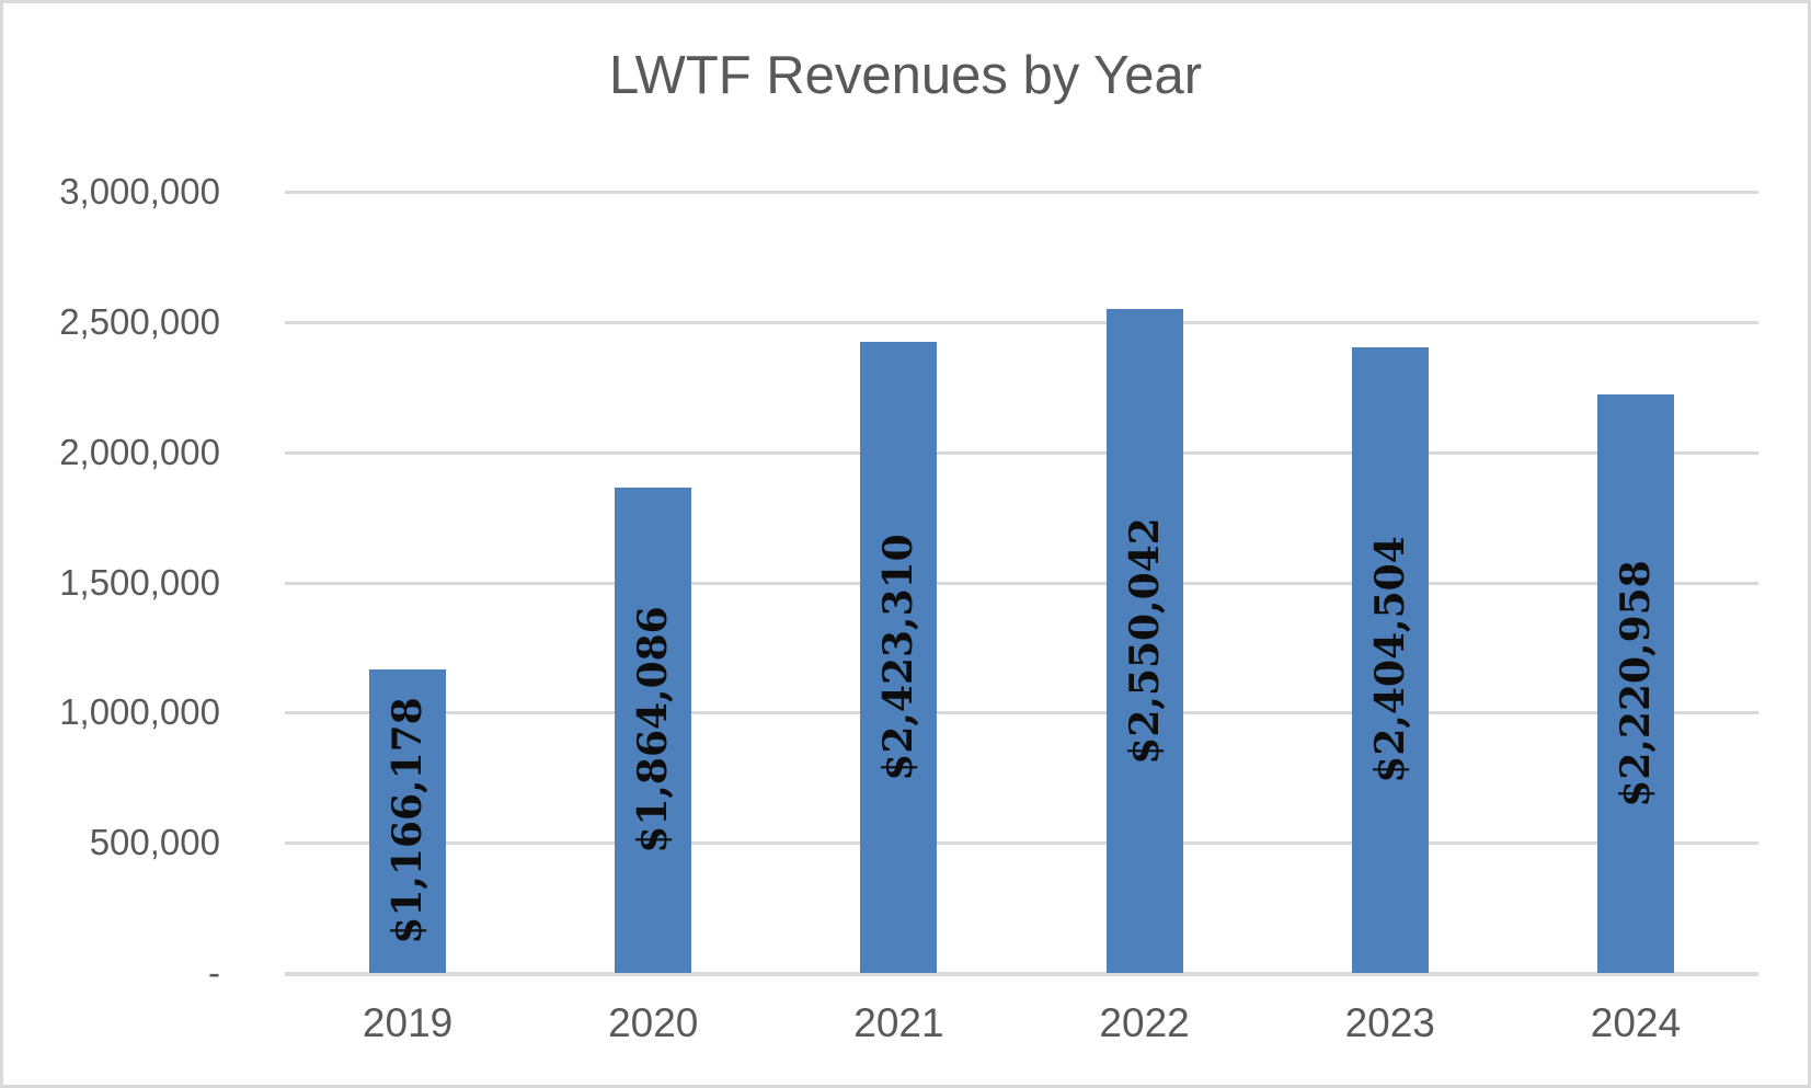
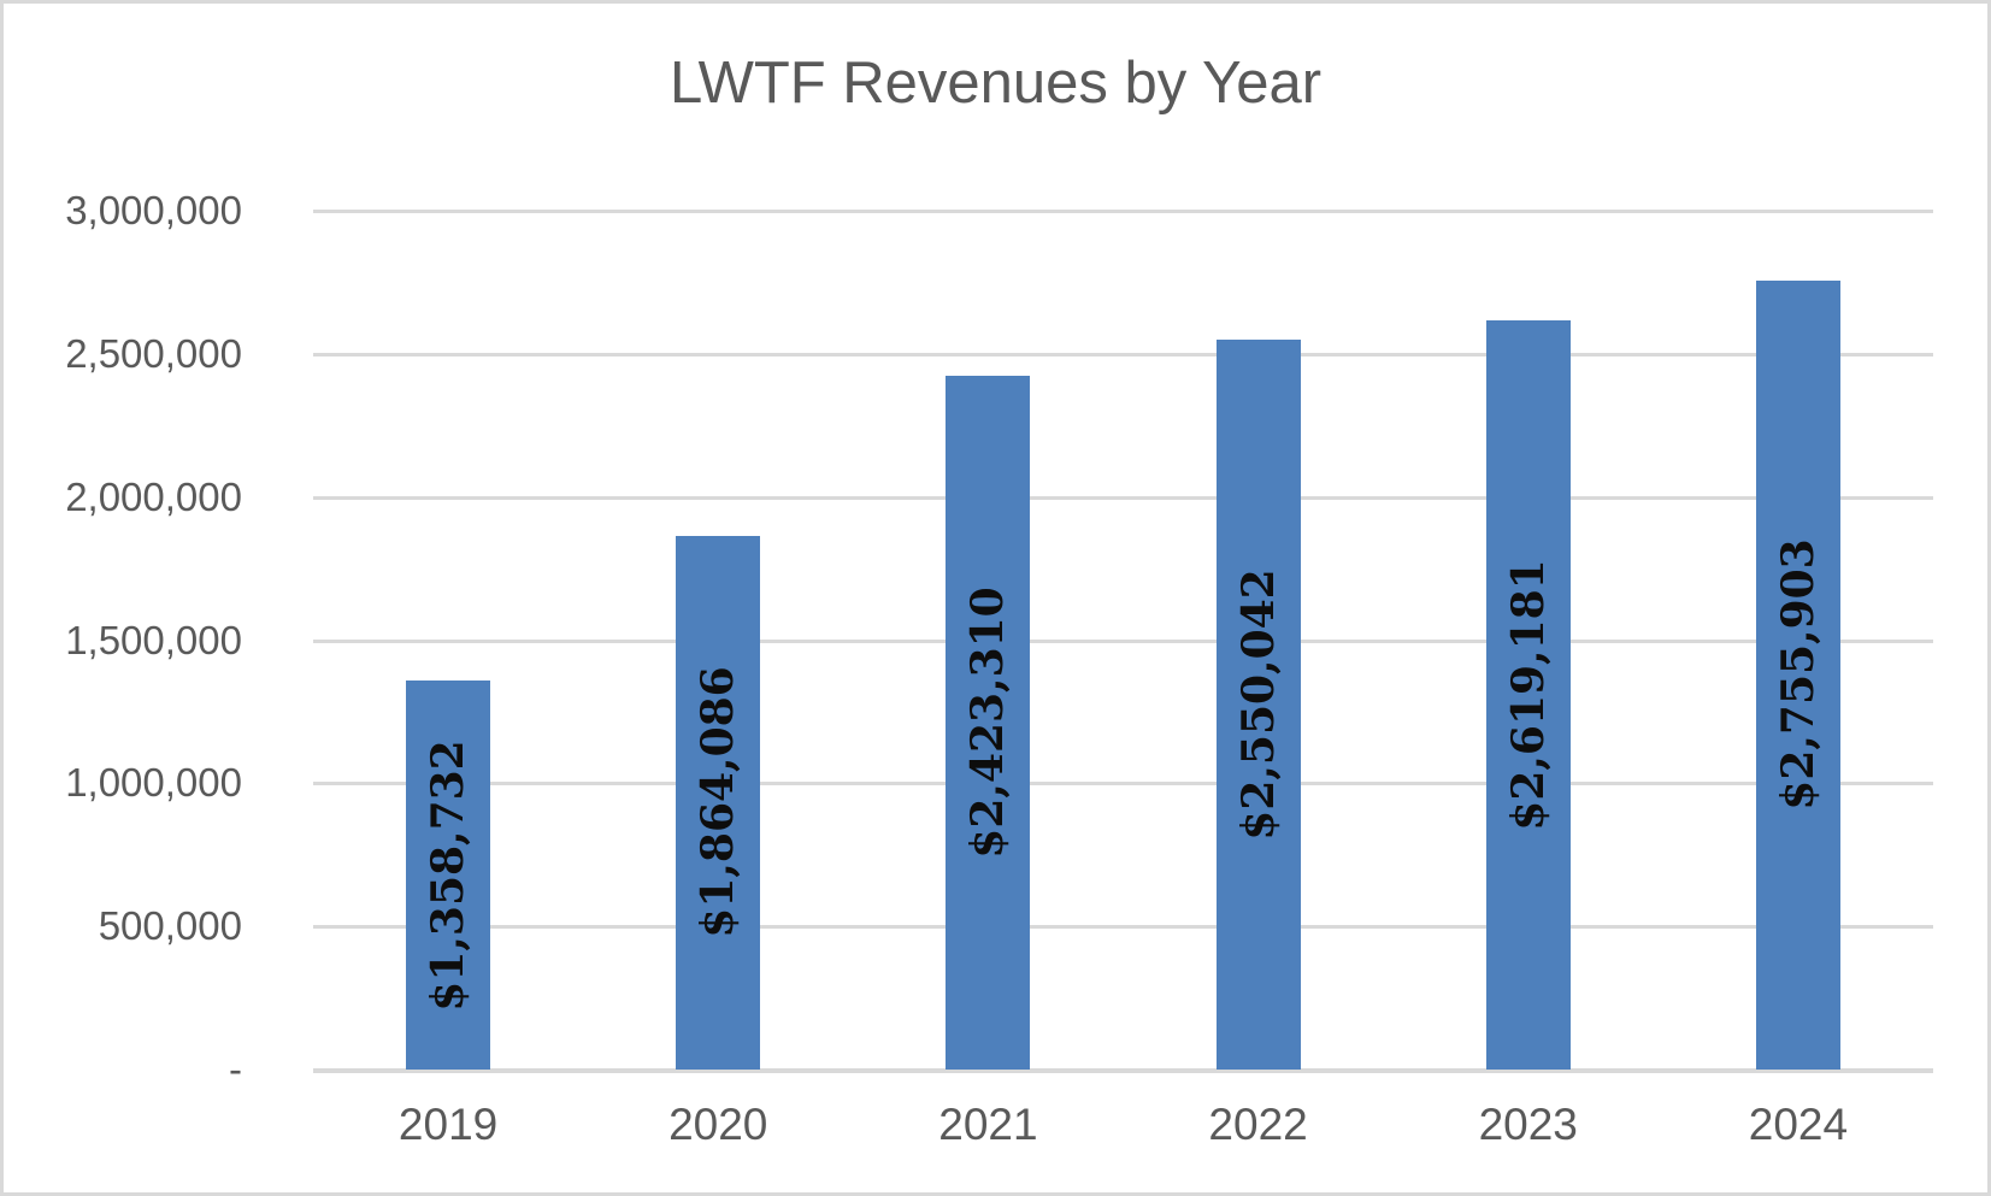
2019: $1,166,178 -> $1,358,732
2023: $2,404,504 -> $2,619,181
2024: $2,220,958 -> $2,755,903
